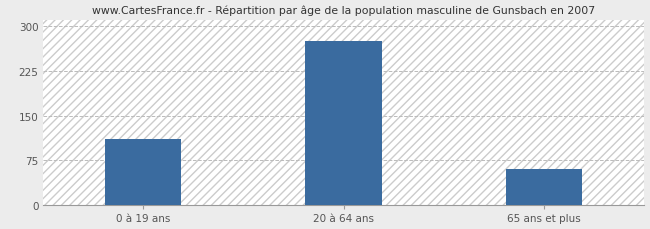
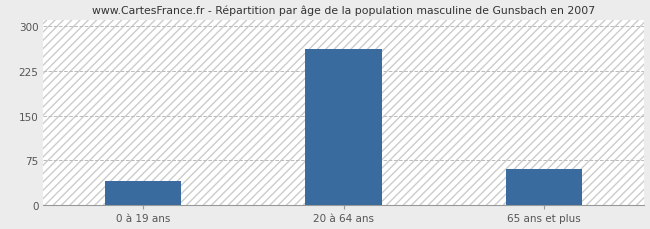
0 à 19 ans: 110 -> 40
20 à 64 ans: 275 -> 262
